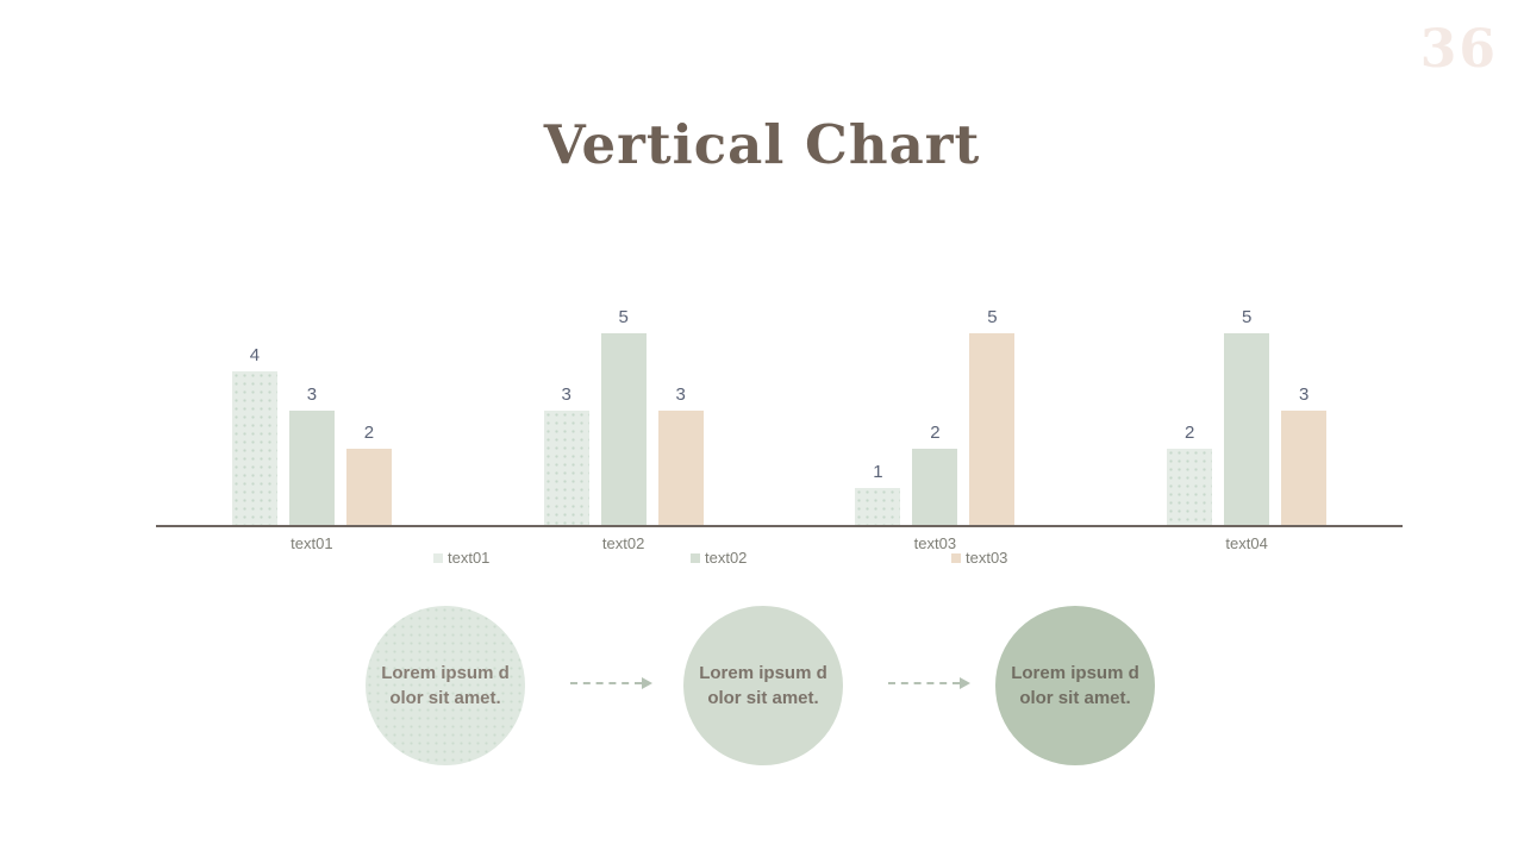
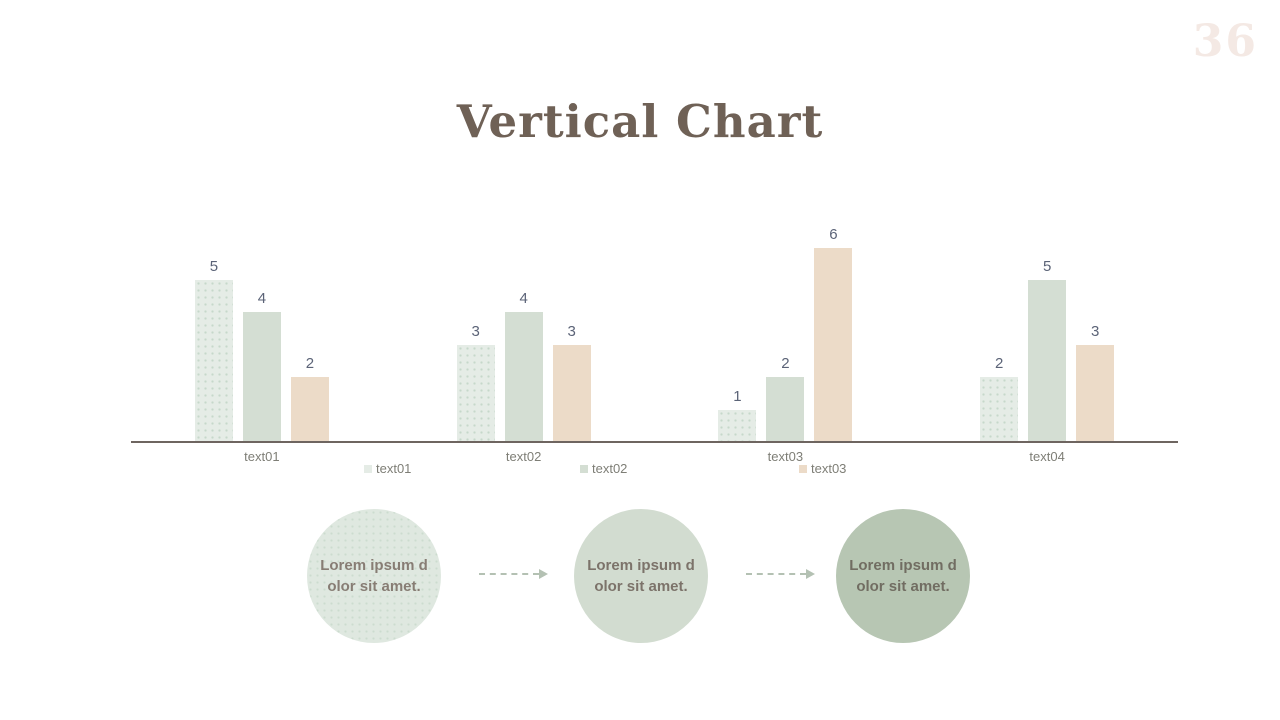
text01/text01: 4 -> 5
text02/text01: 3 -> 4
text02/text02: 5 -> 4
text03/text03: 5 -> 6
